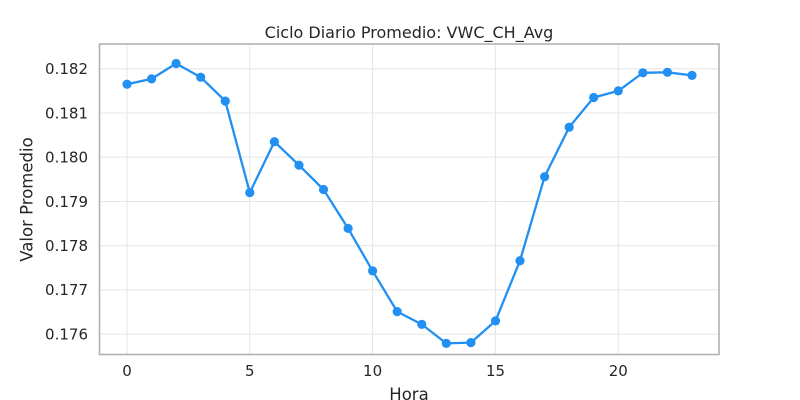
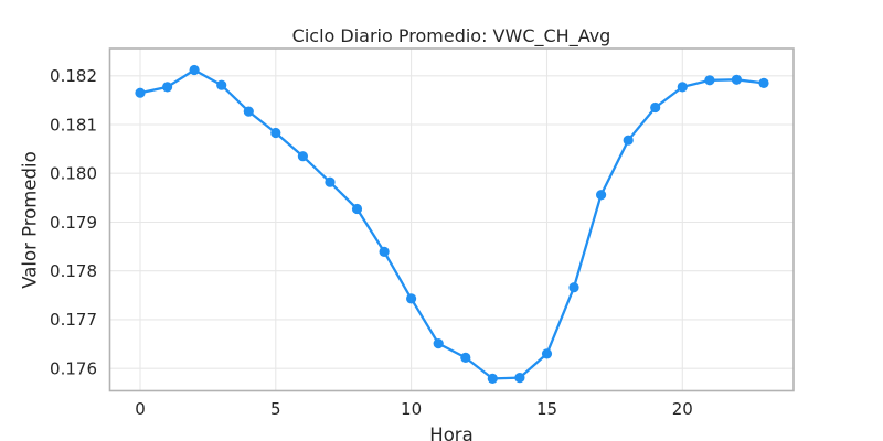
5: 0.1792 -> 0.1808
20: 0.1815 -> 0.1818
